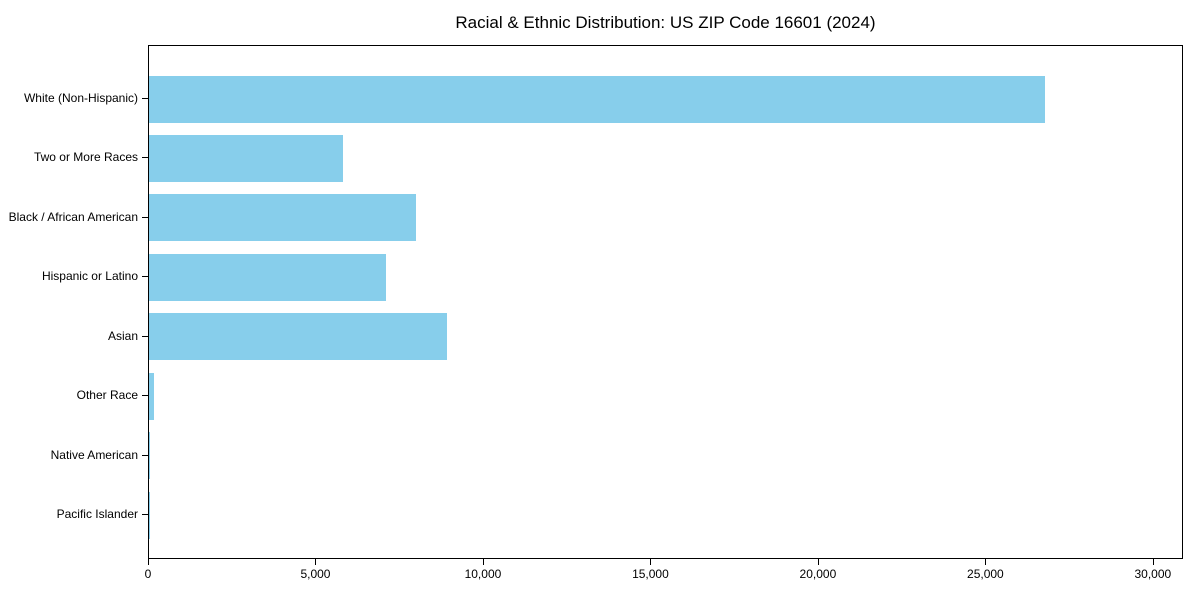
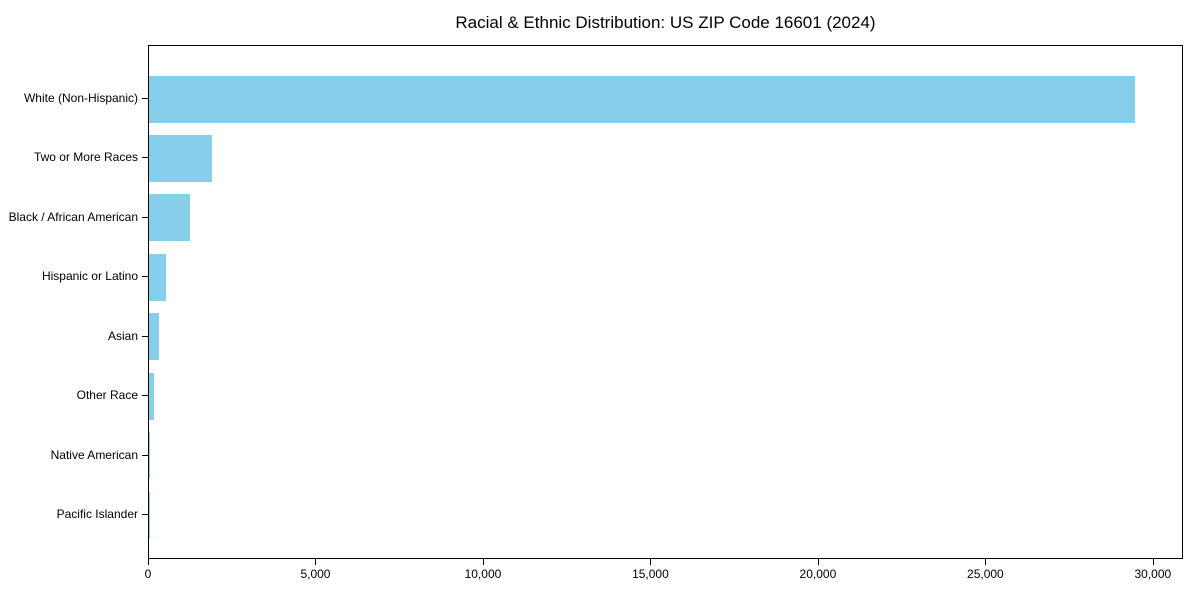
White (Non-Hispanic): 26800 -> 29500
Two or More Races: 5800 -> 1900
Black / African American: 8000 -> 1200
Hispanic or Latino: 7100 -> 500
Asian: 8900 -> 300
